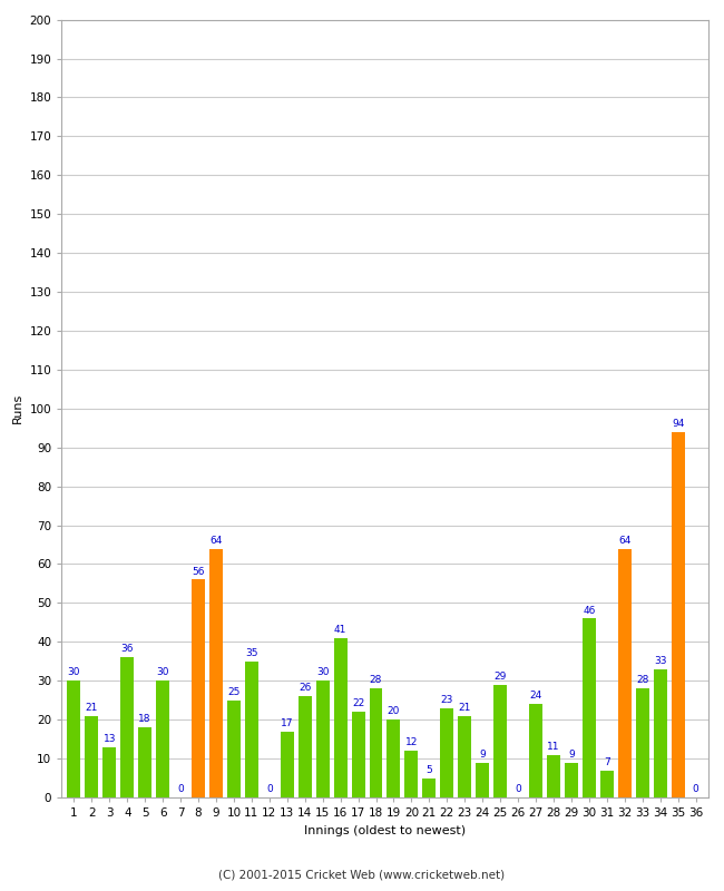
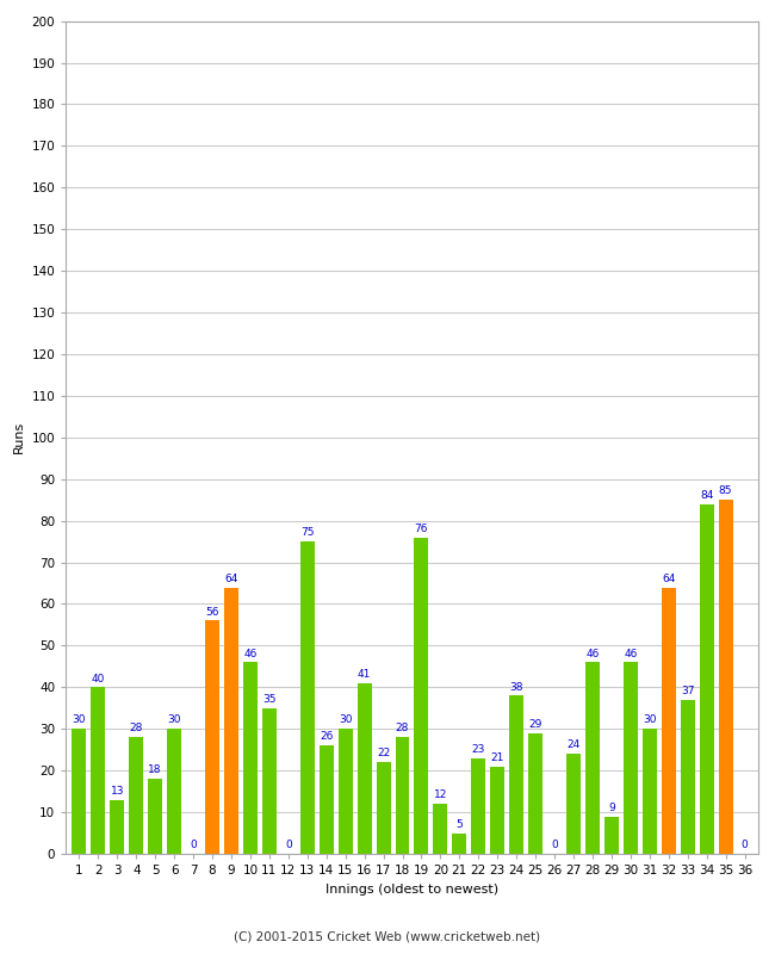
2: 21 -> 40
4: 36 -> 28
10: 25 -> 46
13: 17 -> 75
19: 20 -> 76
24: 9 -> 38
28: 11 -> 46
31: 7 -> 30
33: 28 -> 37
34: 33 -> 84
35: 94 -> 85
